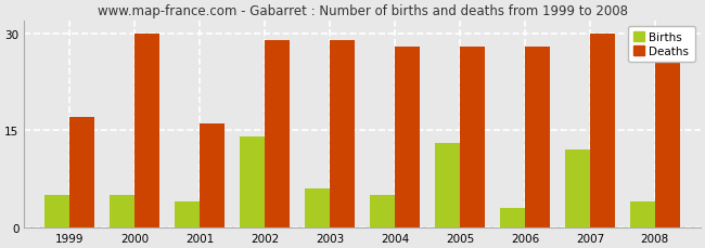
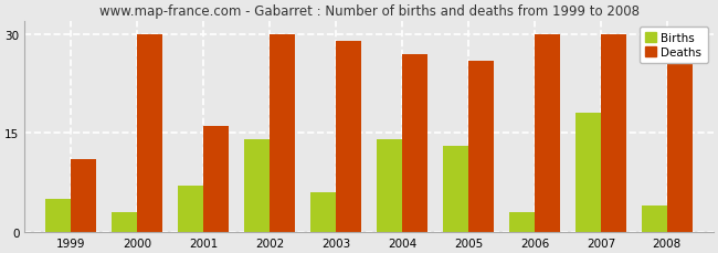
Deaths/1999: 17 -> 11
Births/2000: 5 -> 3
Births/2001: 4 -> 7
Deaths/2002: 29 -> 30
Births/2004: 5 -> 14
Deaths/2004: 28 -> 27
Deaths/2005: 28 -> 26
Deaths/2006: 28 -> 30
Births/2007: 12 -> 18
